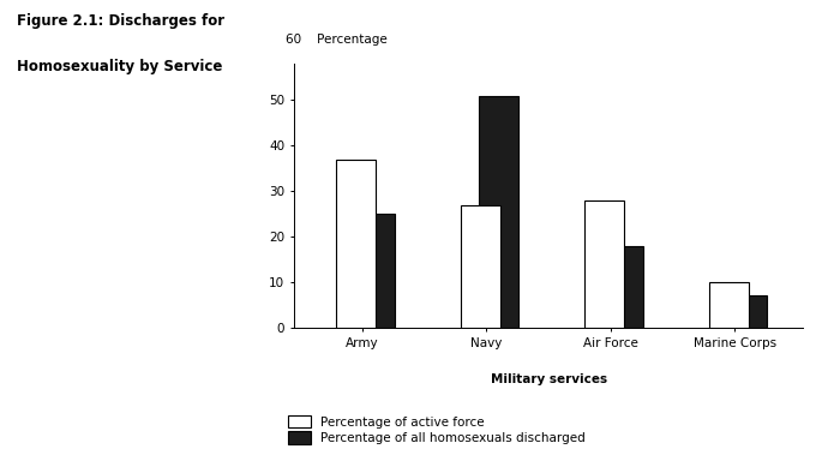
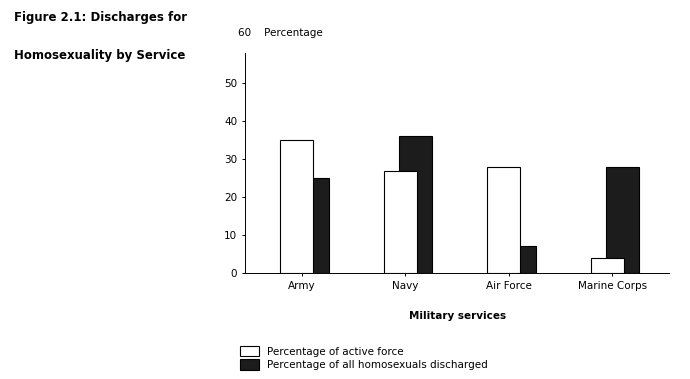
Percentage of active force/Army: 37 -> 35
Percentage of all homosexuals discharged/Navy: 51 -> 36
Percentage of all homosexuals discharged/Air Force: 18 -> 7
Percentage of active force/Marine Corps: 10 -> 4
Percentage of all homosexuals discharged/Marine Corps: 7 -> 28
